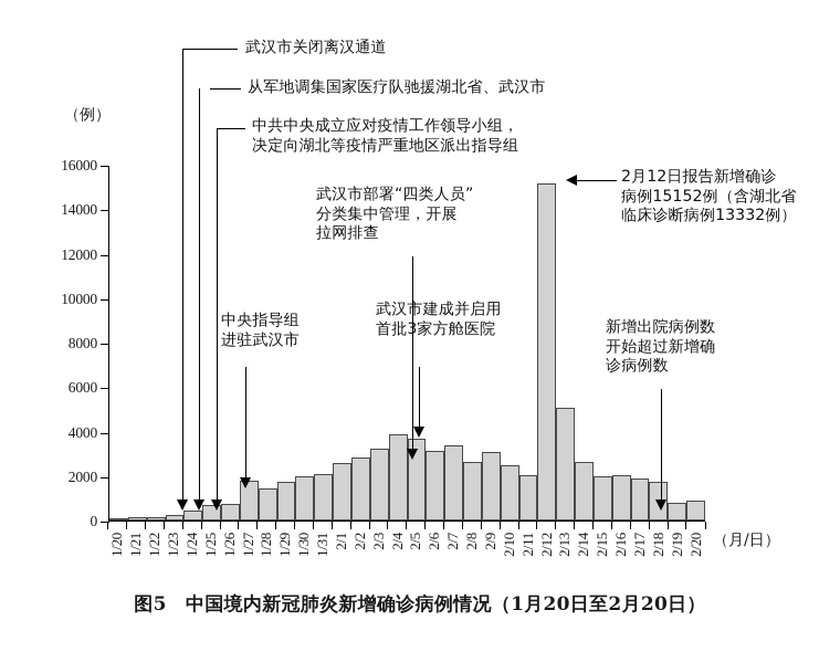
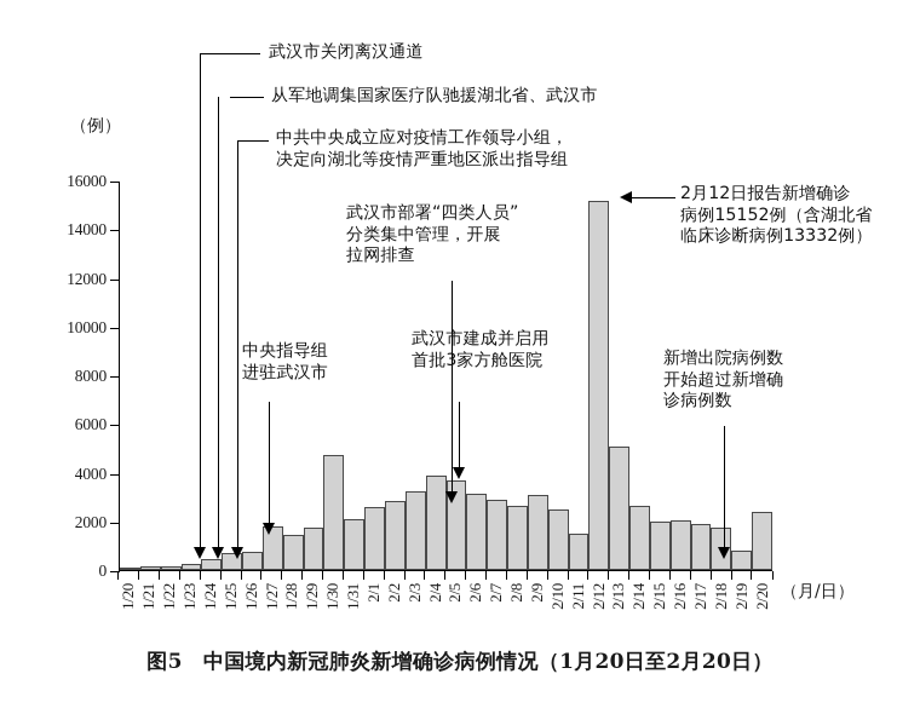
1/30: 2000 -> 4700
2/7: 3400 -> 2900
2/11: 2000 -> 1500
2/20: 900 -> 2400
